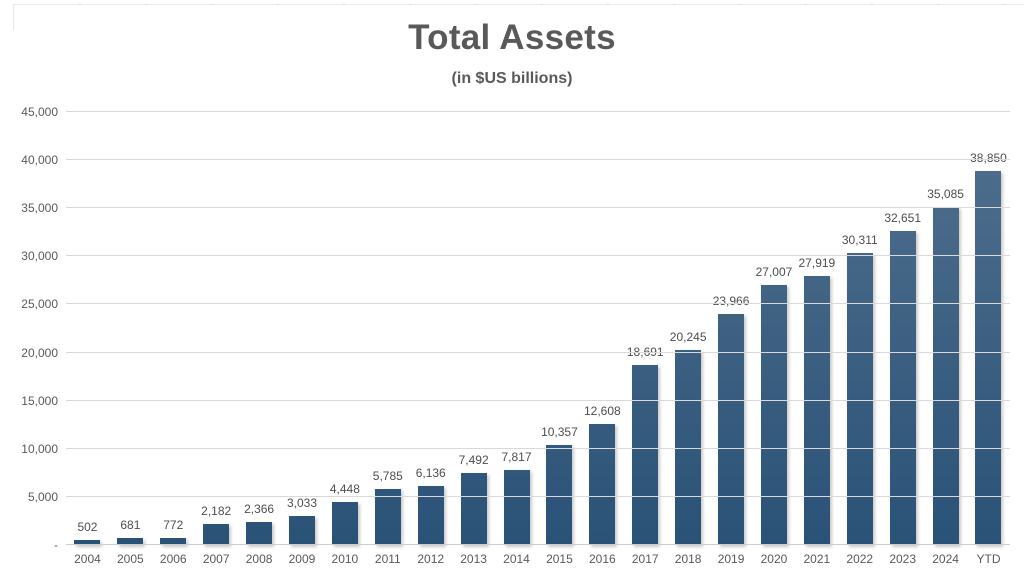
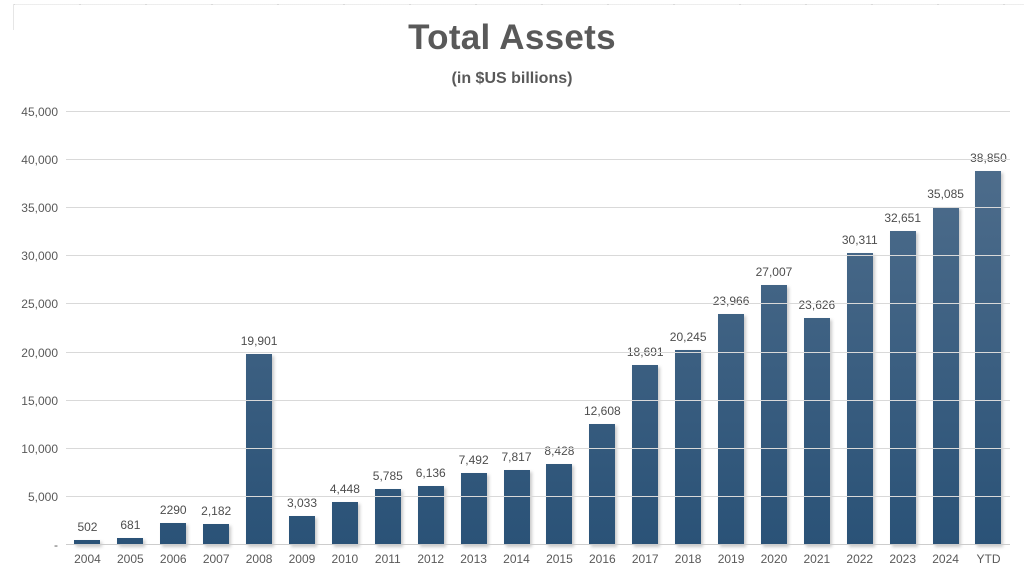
2006: 772 -> 2290
2008: 2,366 -> 19,901
2015: 10,357 -> 8,428
2021: 27,919 -> 23,626
